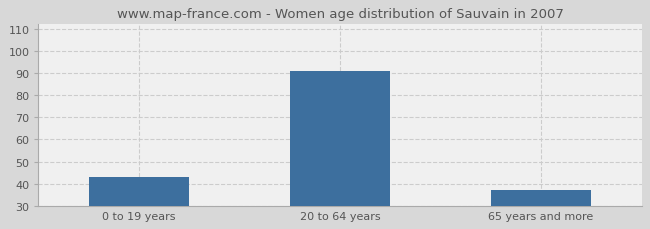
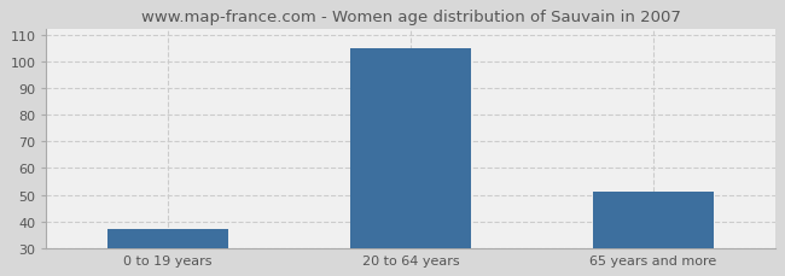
0 to 19 years: 43 -> 37
20 to 64 years: 91 -> 105
65 years and more: 37 -> 51
